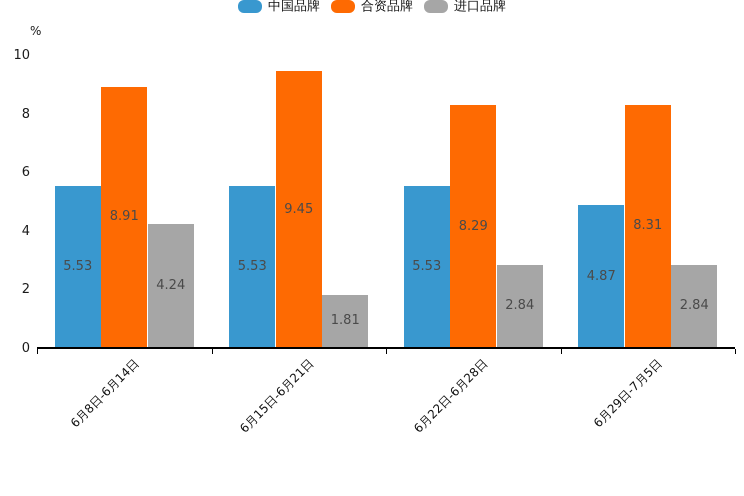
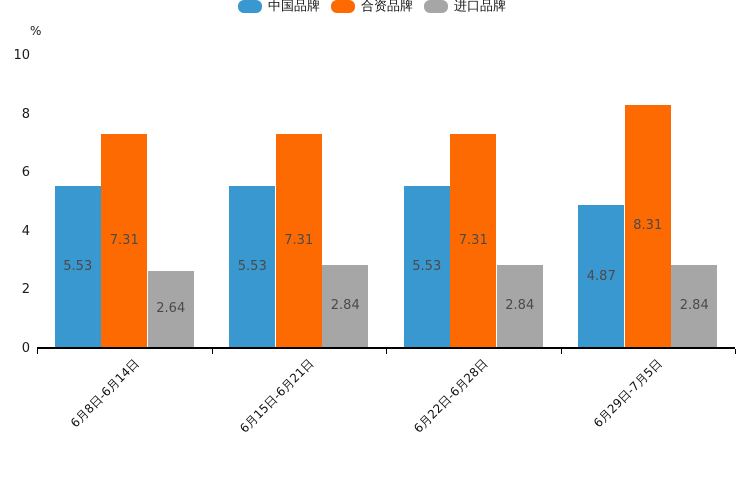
合资品牌/6月8日-6月14日: 8.91 -> 7.31
进口品牌/6月8日-6月14日: 4.24 -> 2.64
合资品牌/6月15日-6月21日: 9.45 -> 7.31
进口品牌/6月15日-6月21日: 1.81 -> 2.84
合资品牌/6月22日-6月28日: 8.29 -> 7.31
